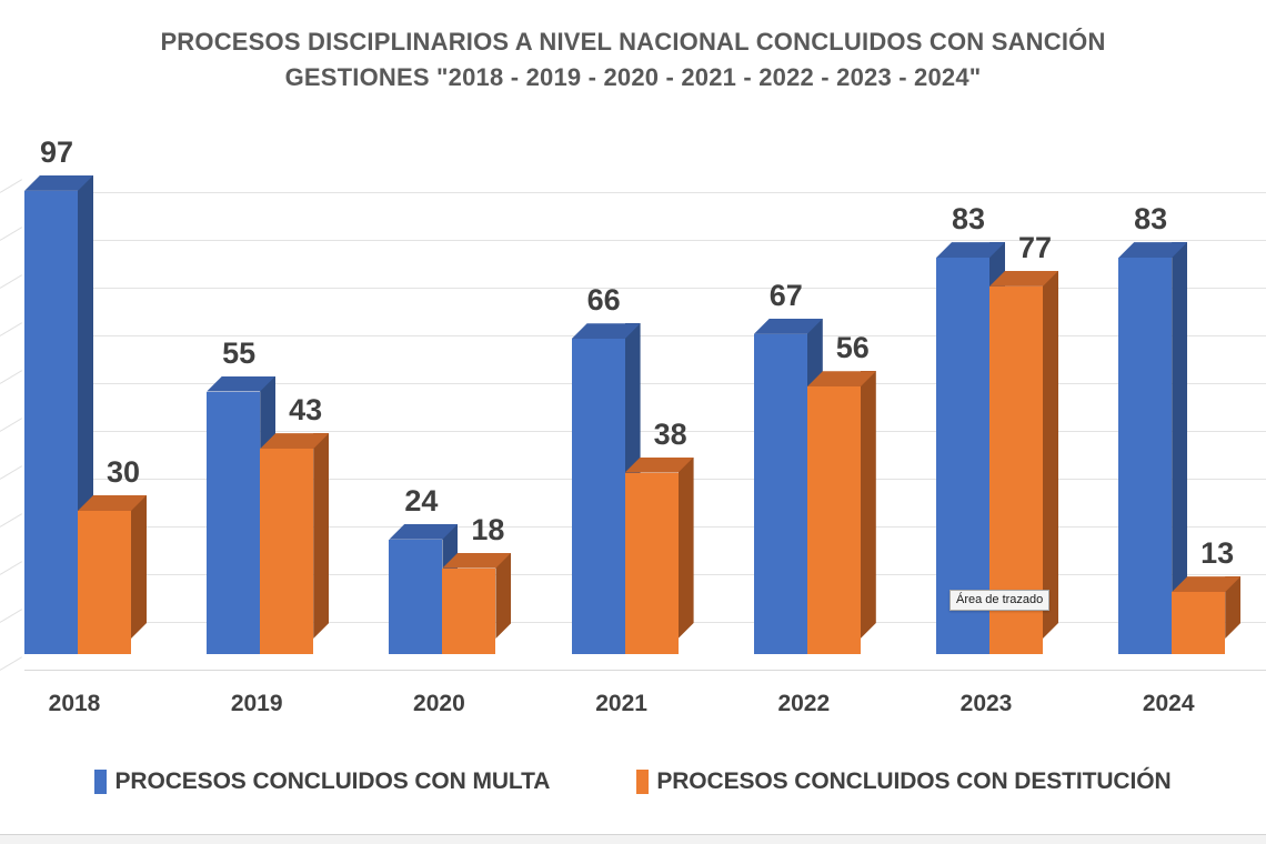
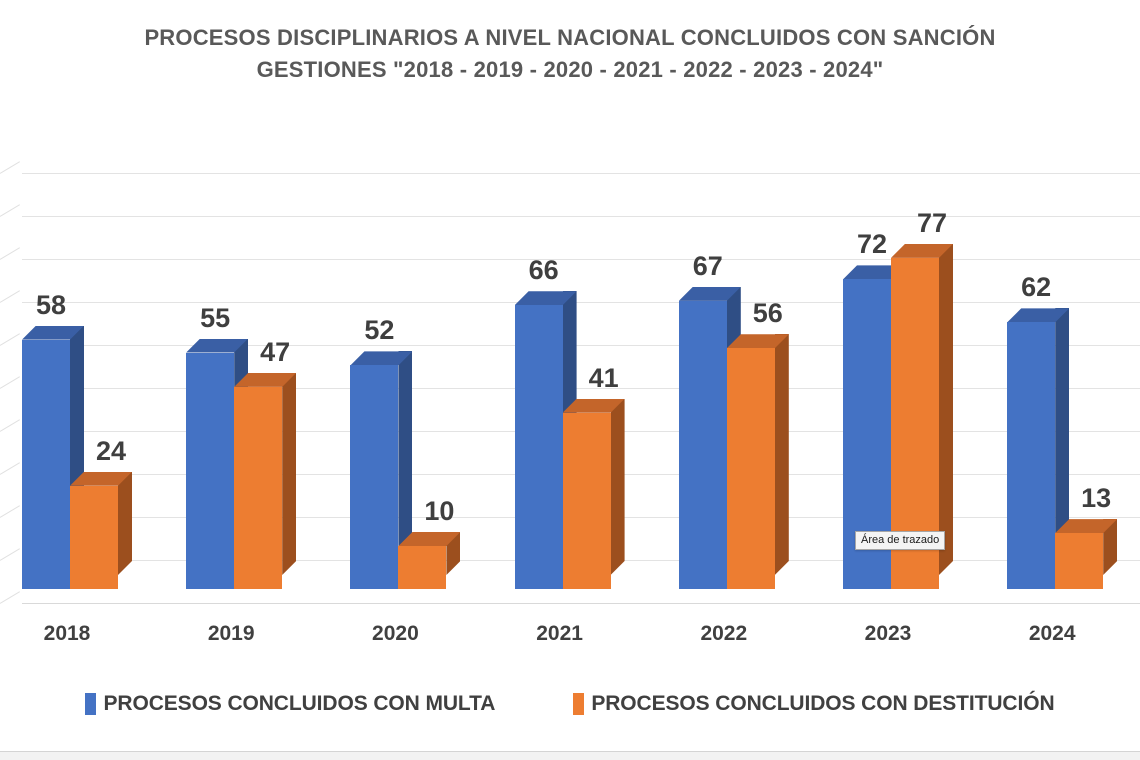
PROCESOS CONCLUIDOS CON MULTA/2018: 97 -> 58
PROCESOS CONCLUIDOS CON DESTITUCIÓN/2018: 30 -> 24
PROCESOS CONCLUIDOS CON DESTITUCIÓN/2019: 43 -> 47
PROCESOS CONCLUIDOS CON MULTA/2020: 24 -> 52
PROCESOS CONCLUIDOS CON DESTITUCIÓN/2020: 18 -> 10
PROCESOS CONCLUIDOS CON DESTITUCIÓN/2021: 38 -> 41
PROCESOS CONCLUIDOS CON MULTA/2023: 83 -> 72
PROCESOS CONCLUIDOS CON MULTA/2024: 83 -> 62
